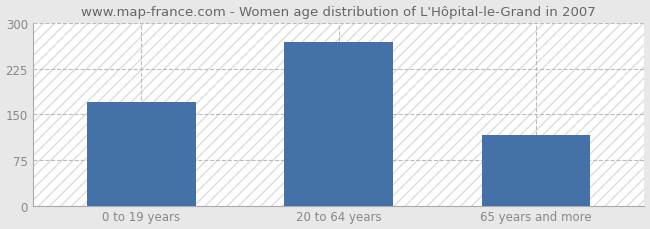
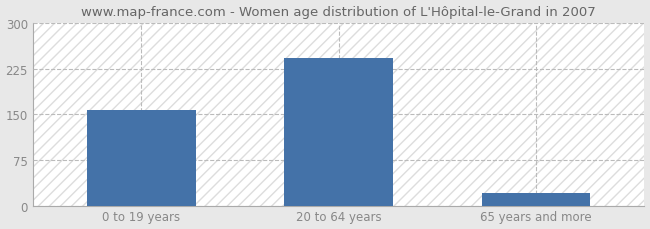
0 to 19 years: 170 -> 157
20 to 64 years: 268 -> 242
65 years and more: 116 -> 20
